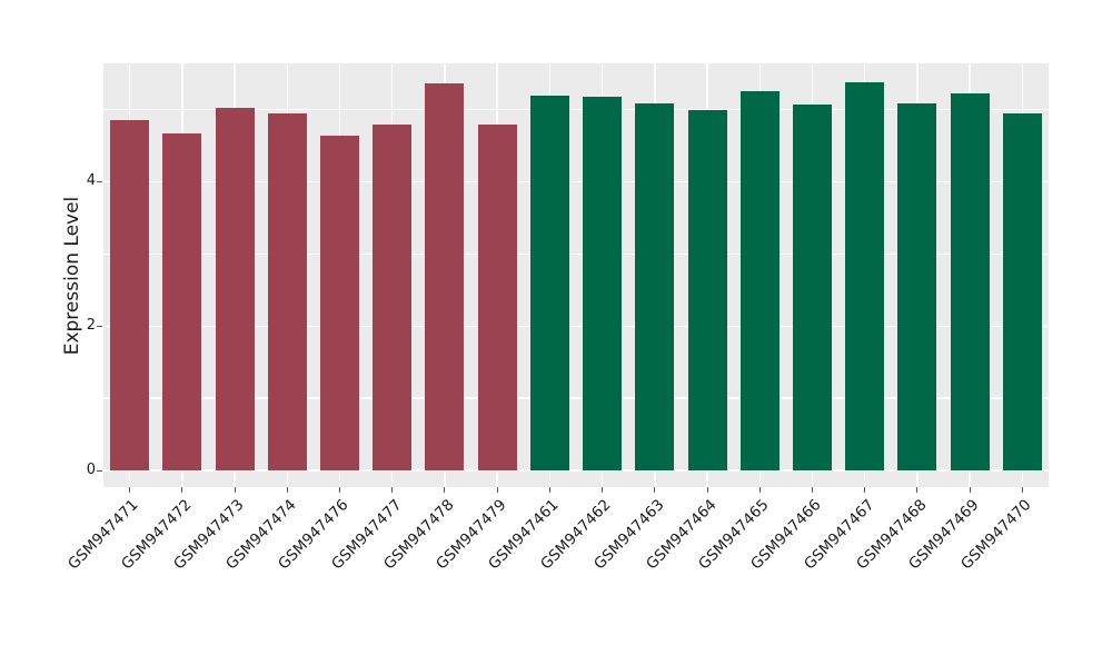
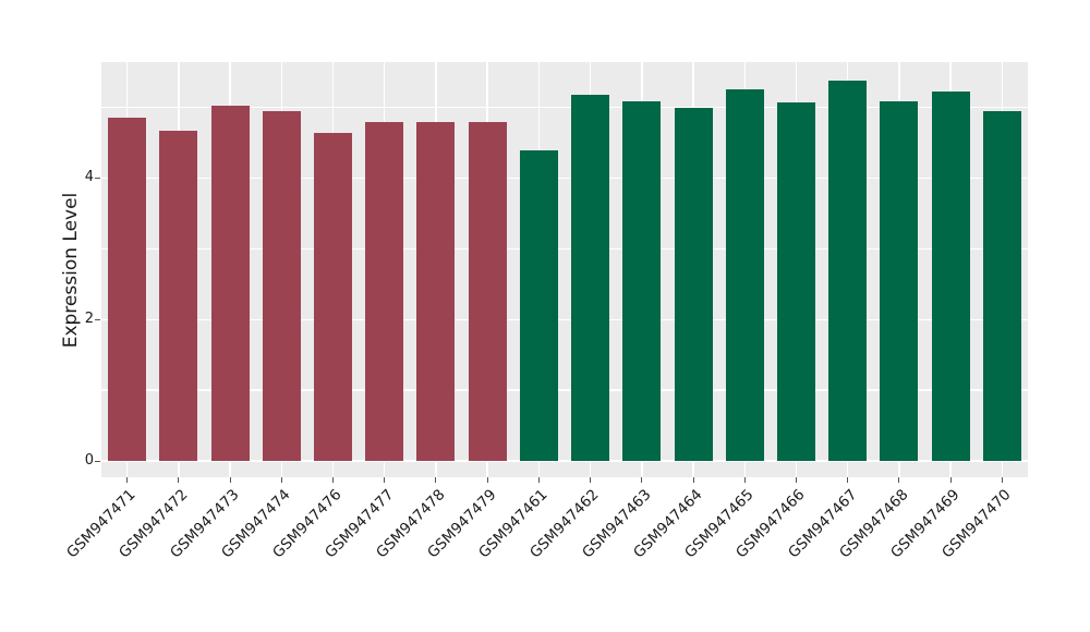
GSM947478: 5.4 -> 4.8
GSM947461: 5.2 -> 4.4
